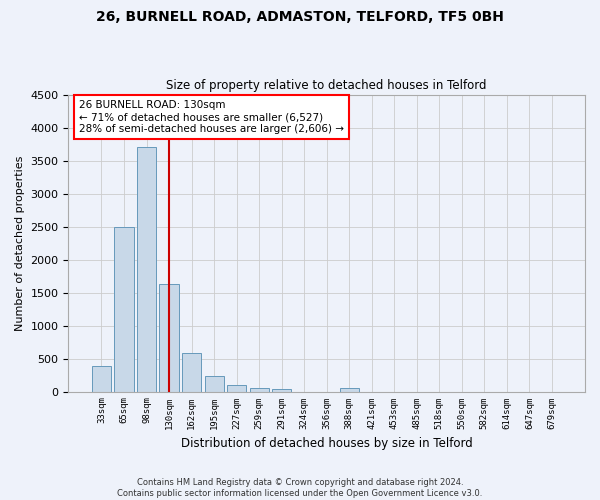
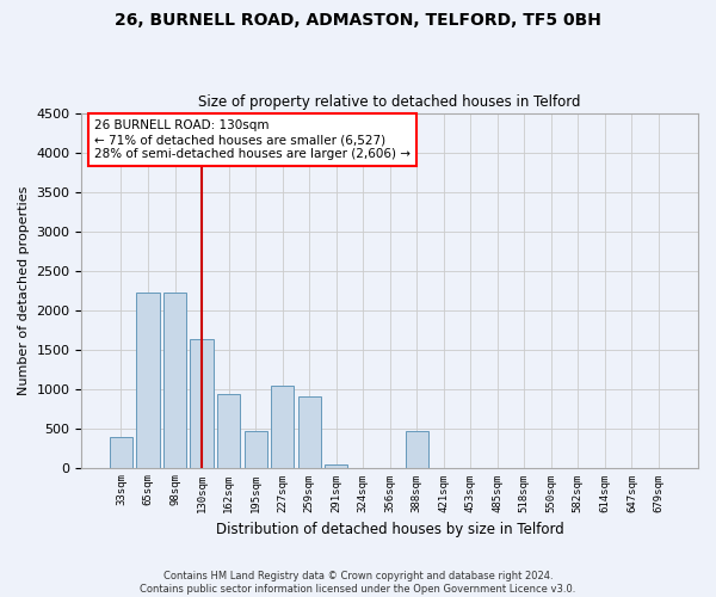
65sqm: 2500 -> 2220
98sqm: 3700 -> 2220
162sqm: 590 -> 940
195sqm: 230 -> 460
227sqm: 100 -> 1040
259sqm: 60 -> 900
388sqm: 60 -> 460
